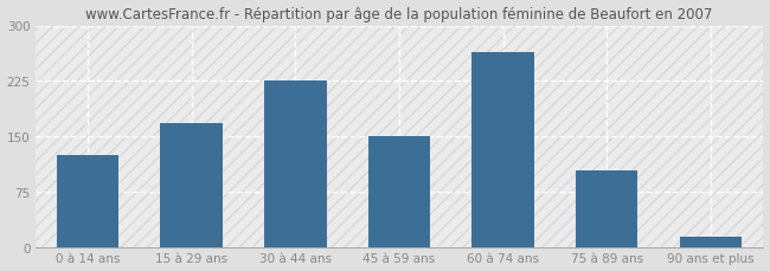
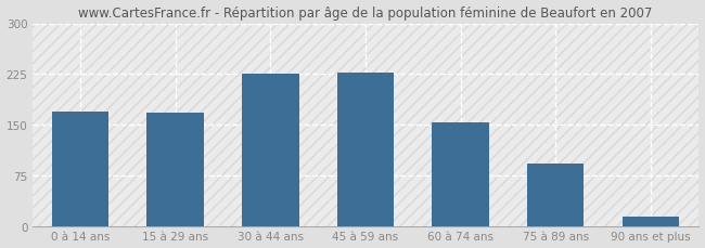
0 à 14 ans: 124 -> 170
45 à 59 ans: 150 -> 227
60 à 74 ans: 264 -> 154
75 à 89 ans: 104 -> 93
